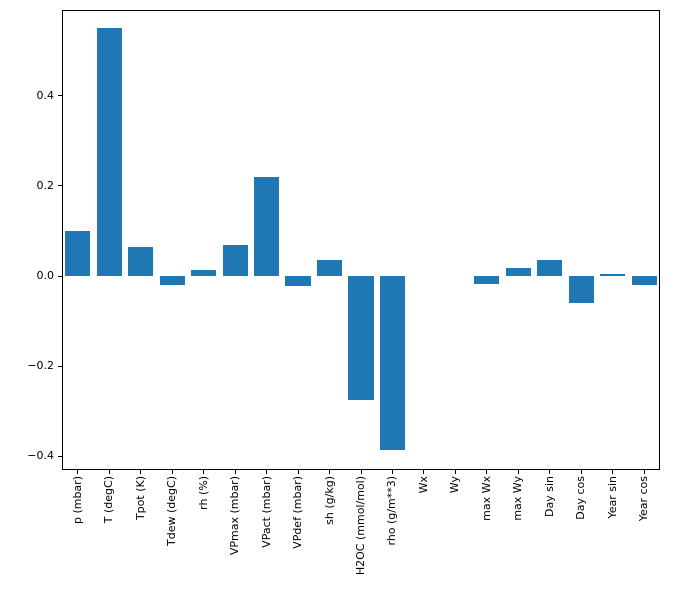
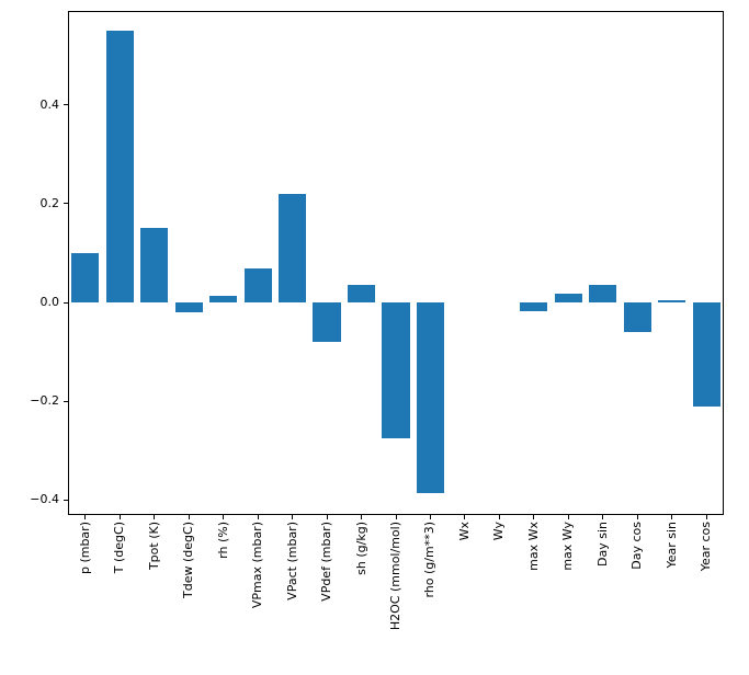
Tpot (K): 0.07 -> 0.15
VPdef (mbar): -0.02 -> -0.08
Year cos: -0.02 -> -0.21
